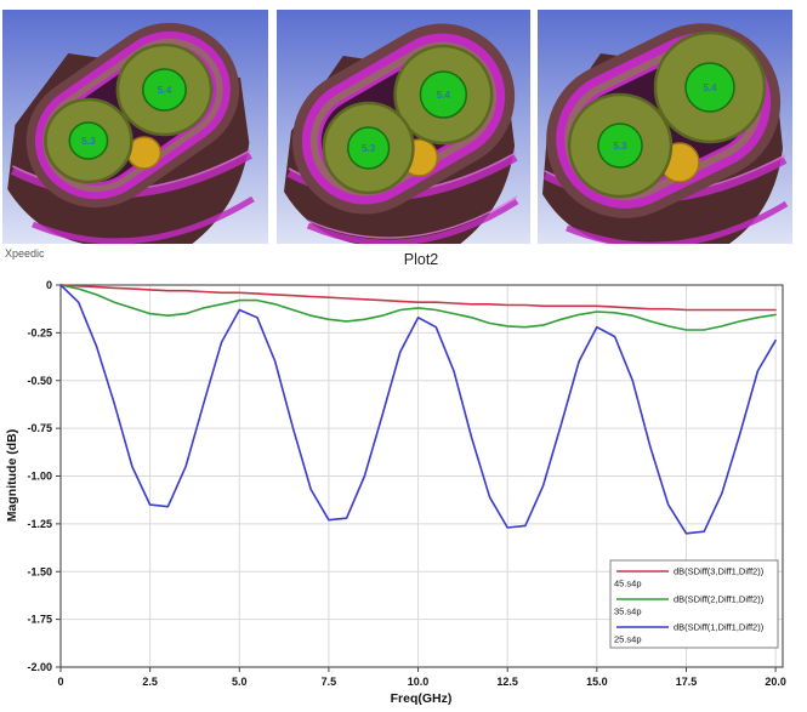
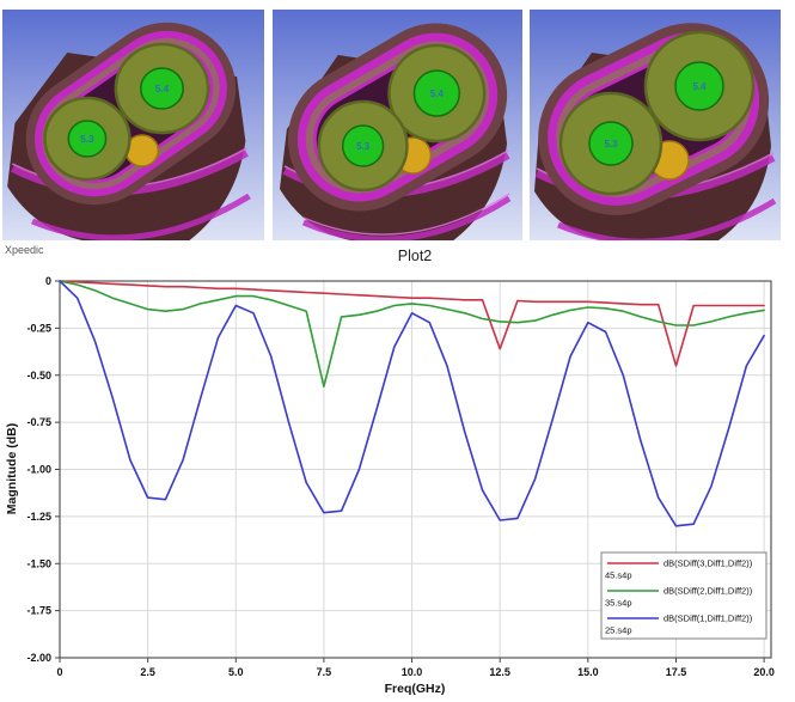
dB(SDiff(2,Diff1,Diff2))/7.5: -0.18 -> -0.56
dB(SDiff(3,Diff1,Diff2))/12.5: -0.10 -> -0.36
dB(SDiff(3,Diff1,Diff2))/17.5: -0.13 -> -0.45
